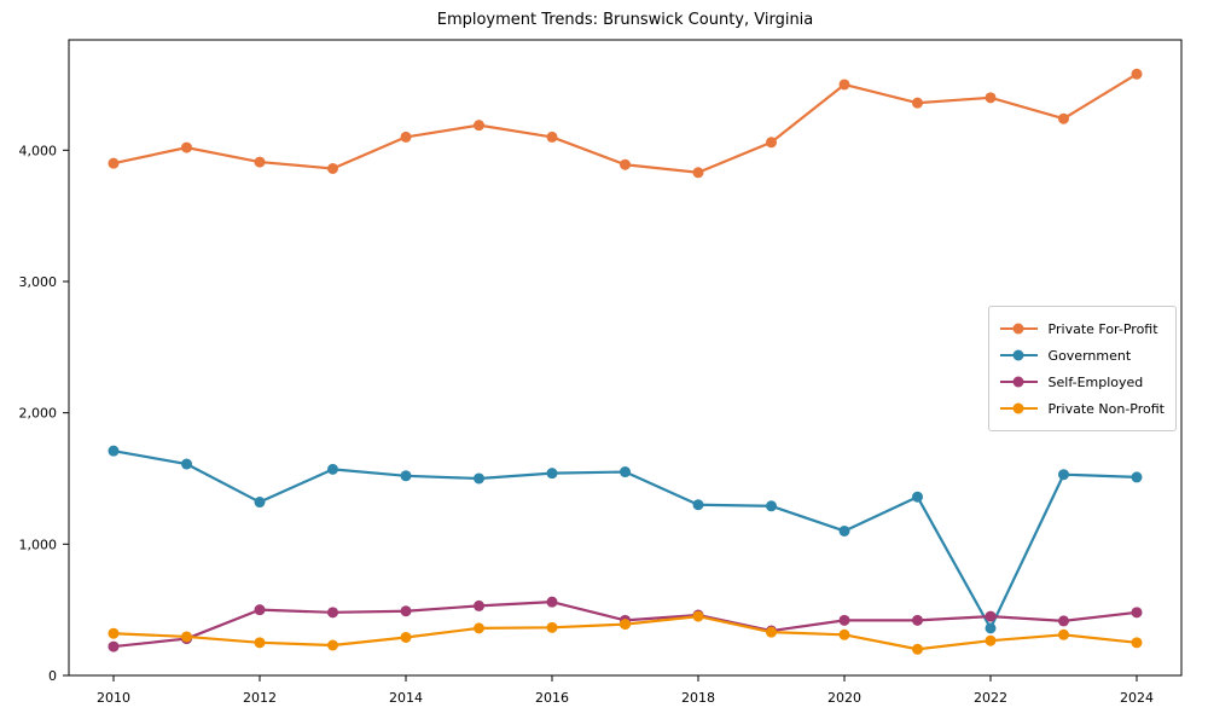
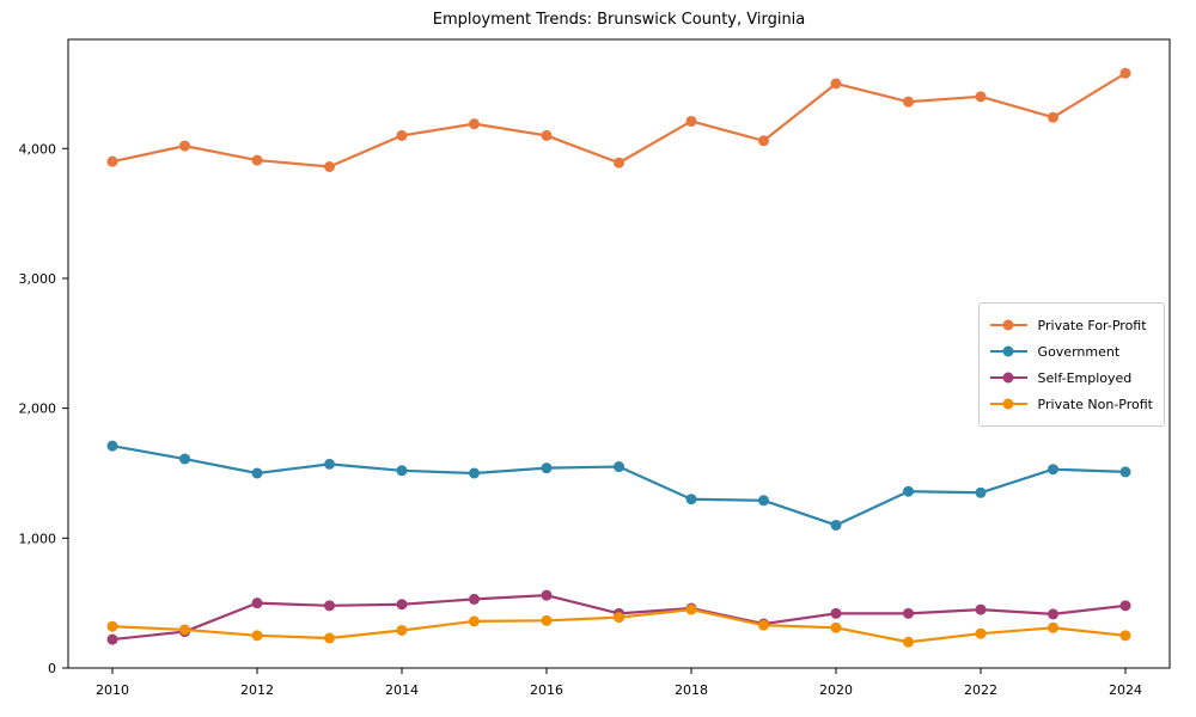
Government/2012: 1320 -> 1500
Private For-Profit/2018: 3830 -> 4210
Government/2022: 360 -> 1350
